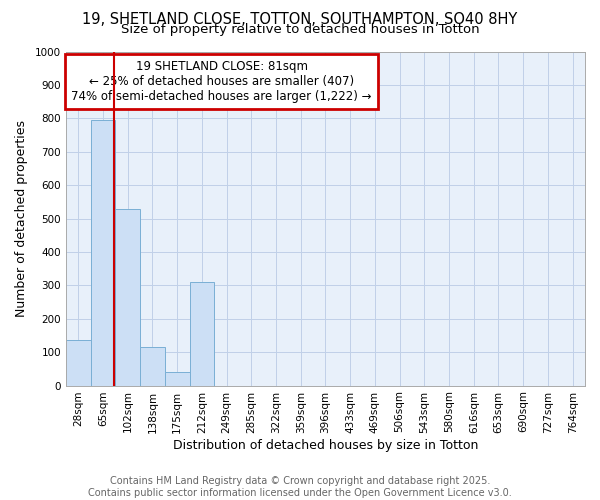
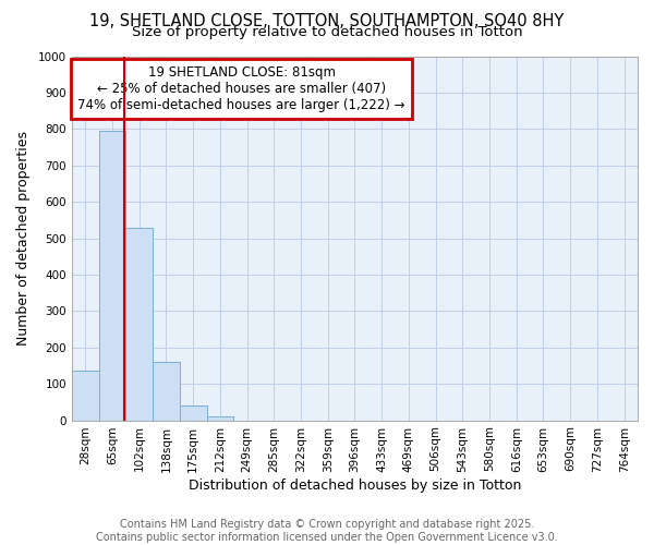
138sqm: 115 -> 160
212sqm: 310 -> 10
